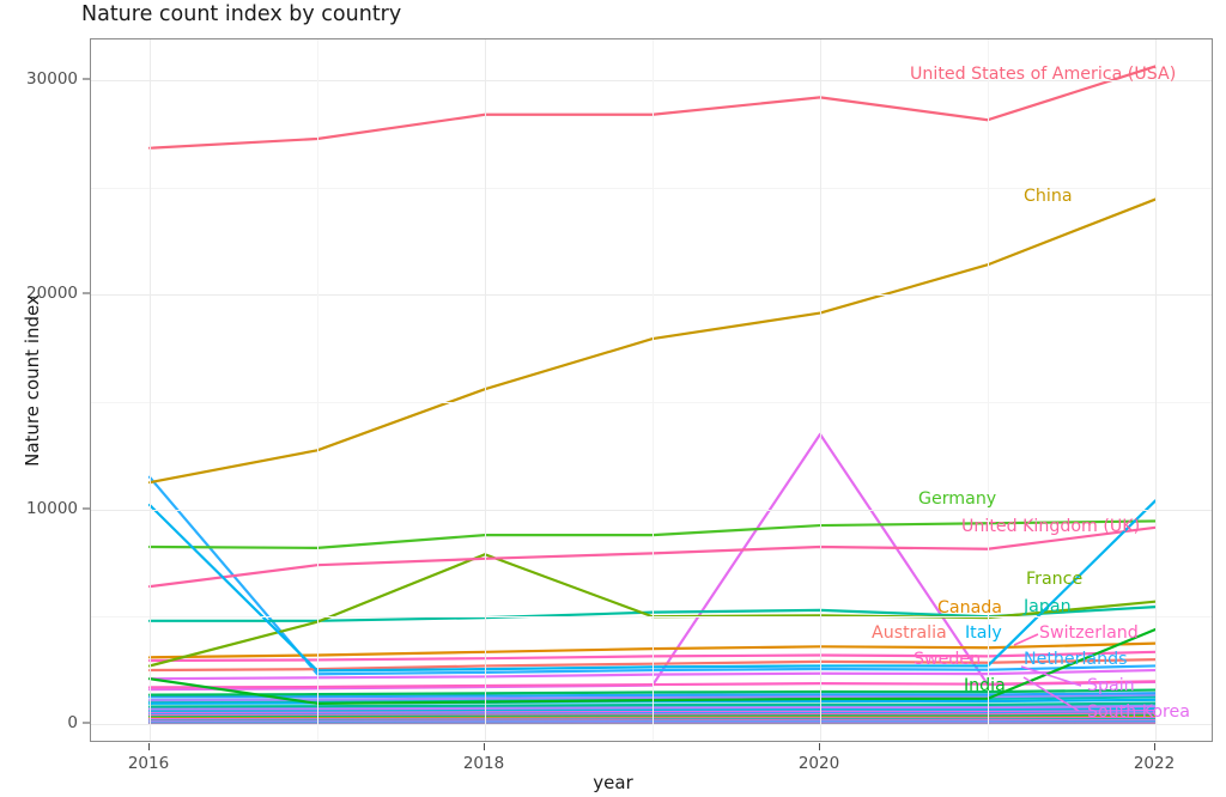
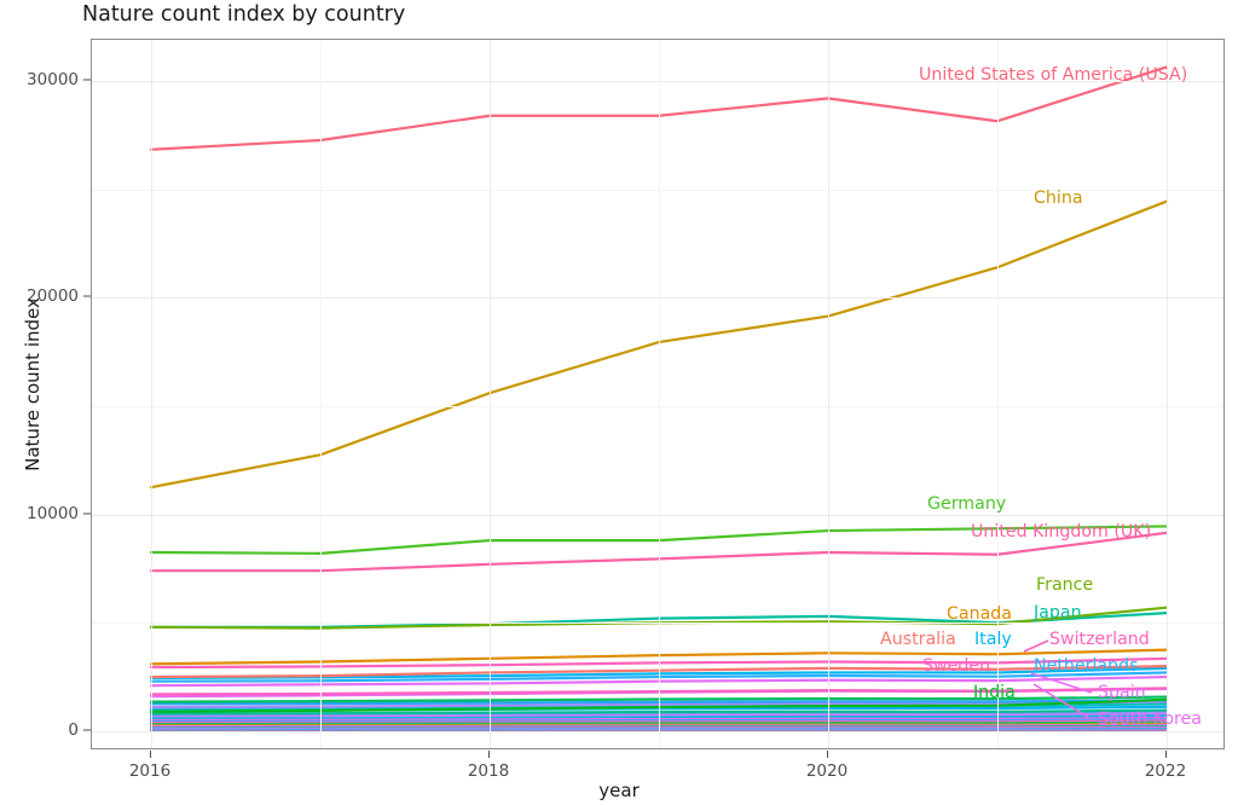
United Kingdom (UK)/2016: 6400 -> 7400
France/2016: 2700 -> 4800
Italy/2016: 10200 -> 2400
Netherlands/2016: 11500 -> 2300
India/2016: 2100 -> 900
France/2018: 7900 -> 4900
South Korea/2020: 13500 -> 1800
Italy/2022: 10400 -> 2900
India/2022: 4400 -> 1400
